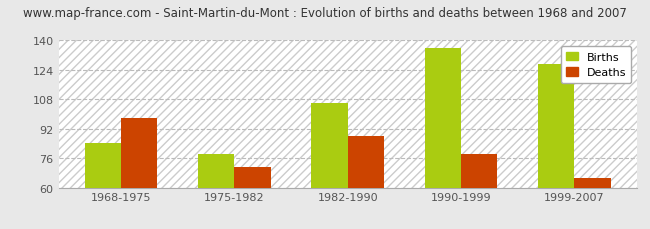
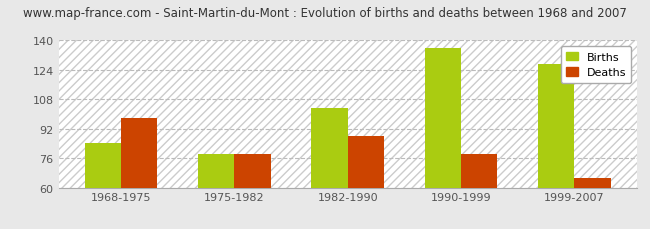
Deaths/1975-1982: 71 -> 78
Births/1982-1990: 106 -> 103
